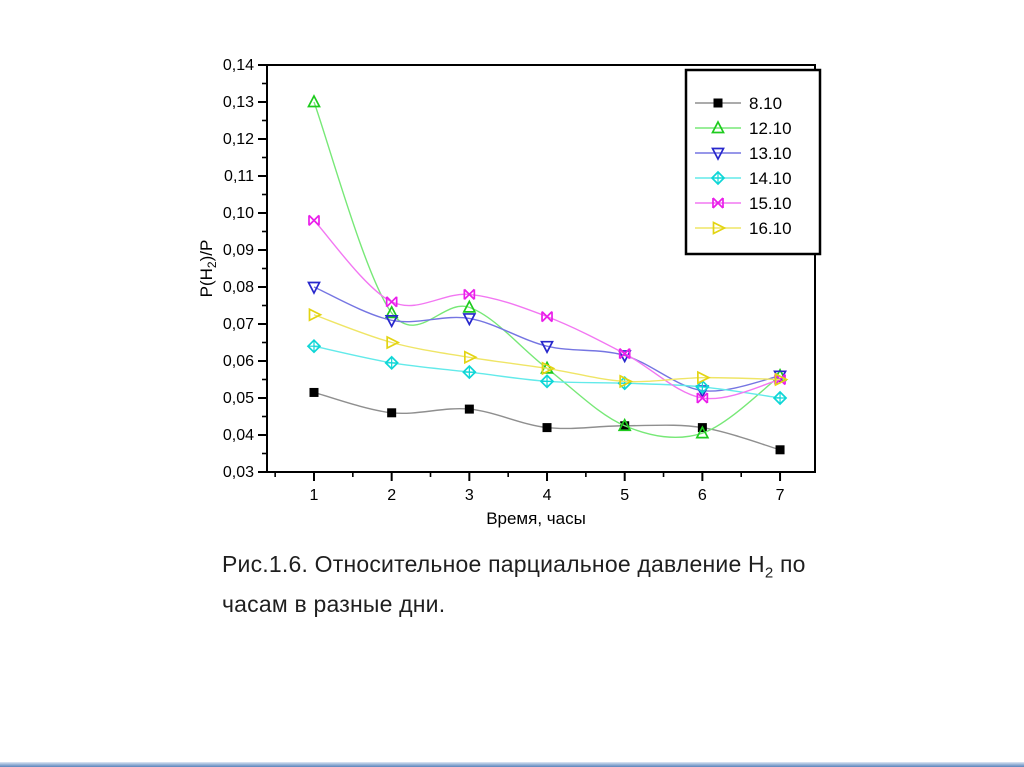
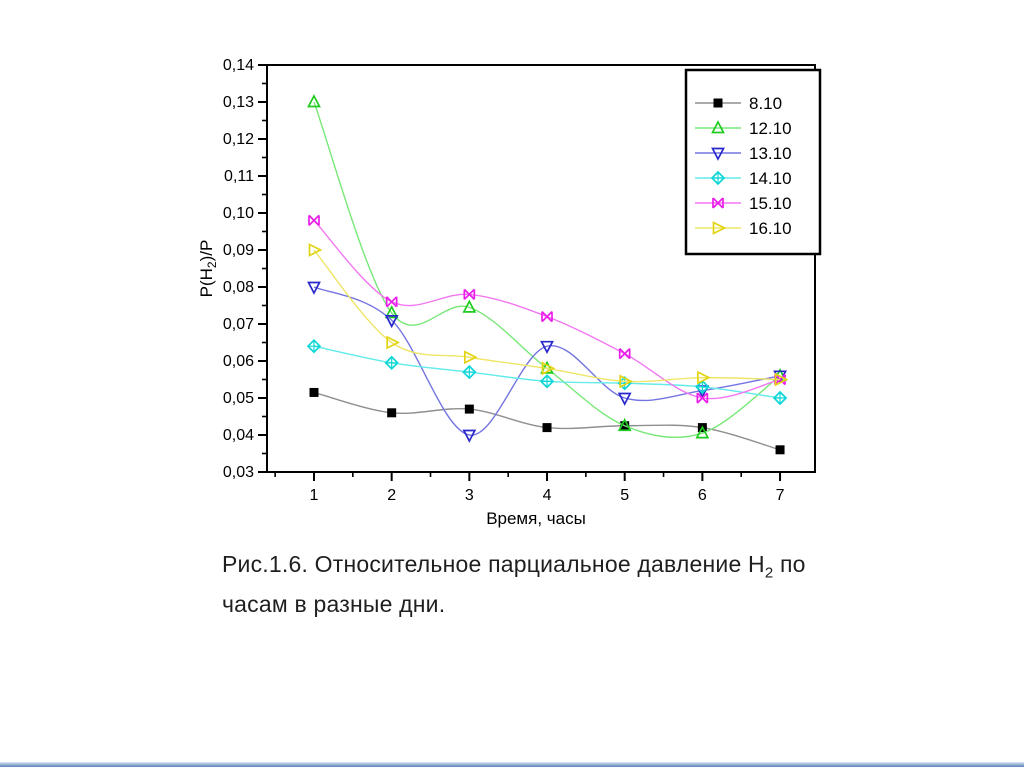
16.10/1: 0,07 -> 0,09
13.10/3: 0,07 -> 0,04
13.10/5: 0,06 -> 0,05
